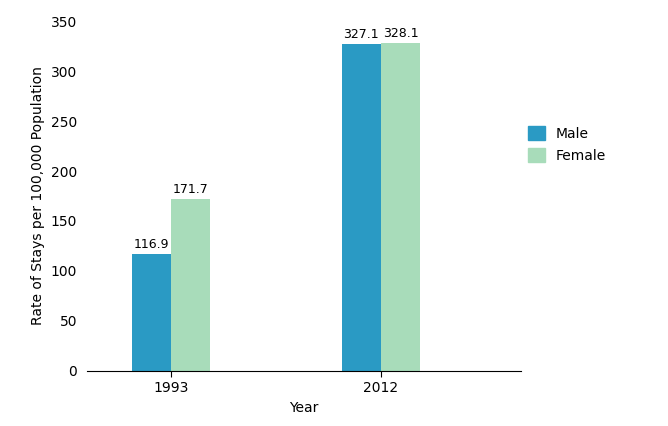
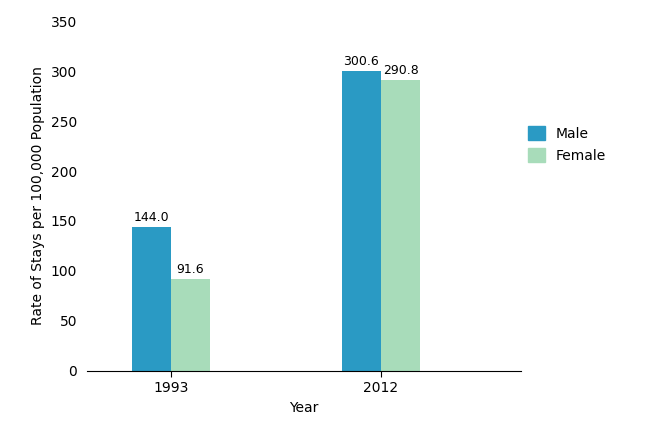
Male/1993: 116.9 -> 144.0
Female/1993: 171.7 -> 91.6
Male/2012: 327.1 -> 300.6
Female/2012: 328.1 -> 290.8
